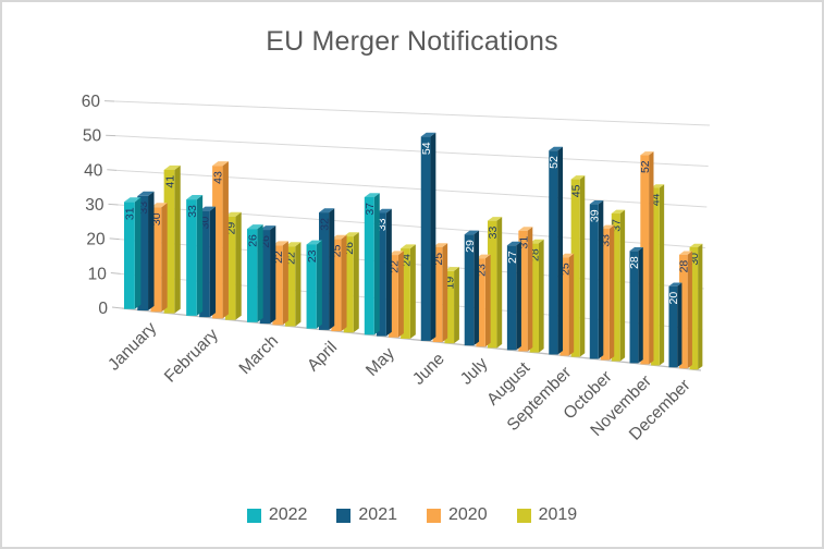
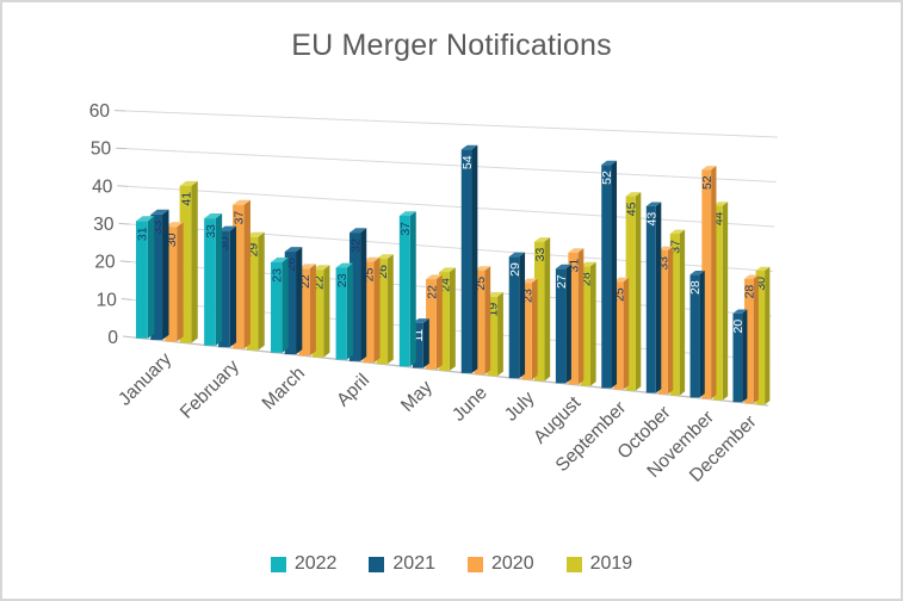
2020/February: 43 -> 37
2022/March: 26 -> 23
2021/May: 33 -> 11
2021/October: 39 -> 43
